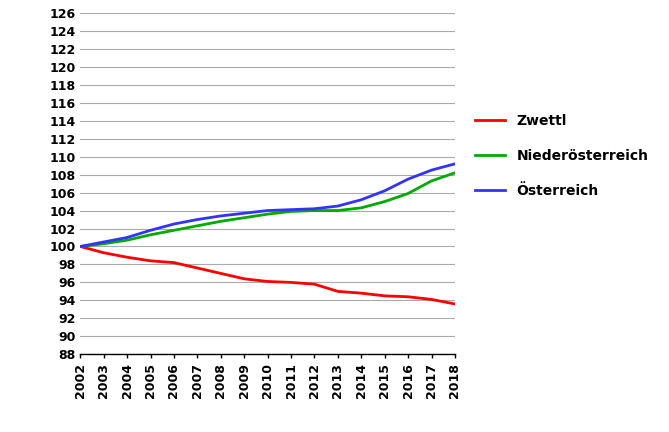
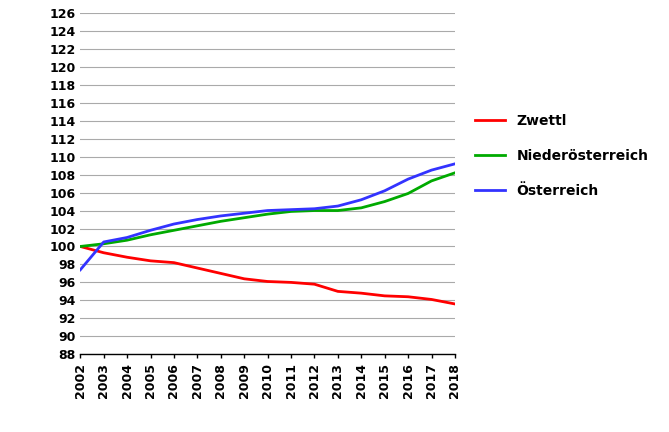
Österreich/2002: 100.0 -> 97.4
